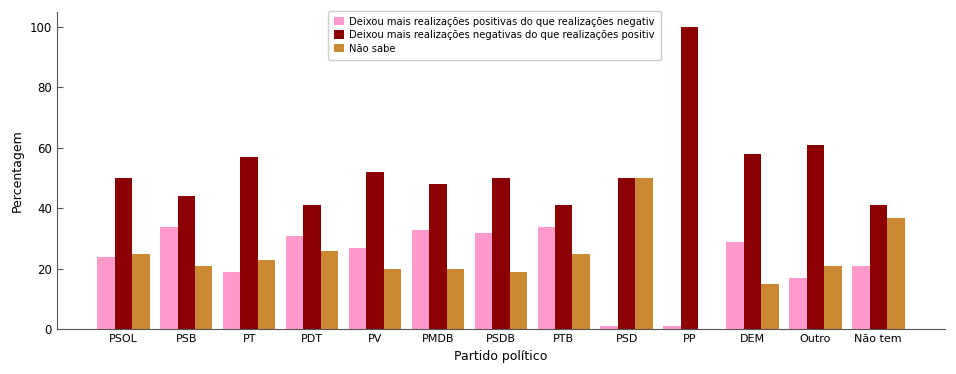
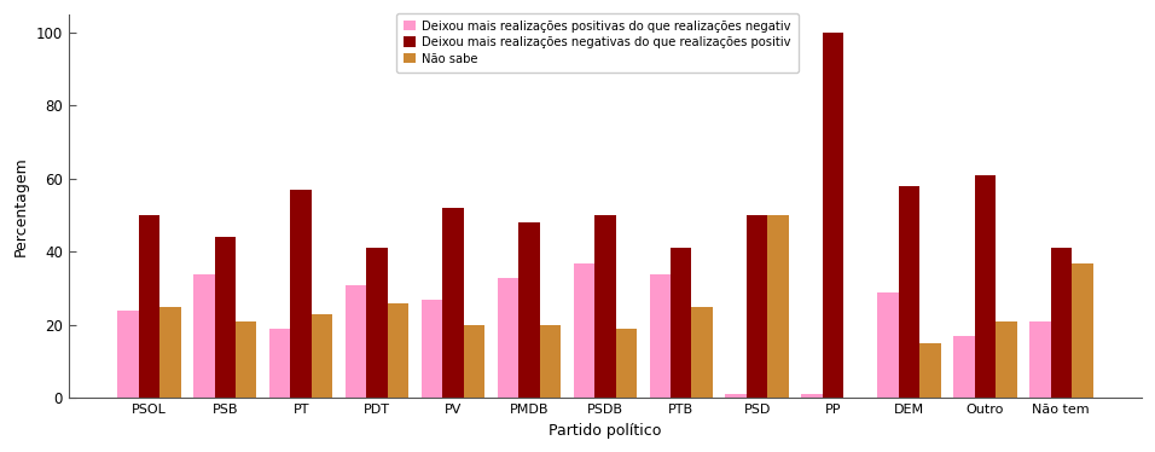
Deixou mais realizações positivas do que realizações negativ/PSDB: 32 -> 37
